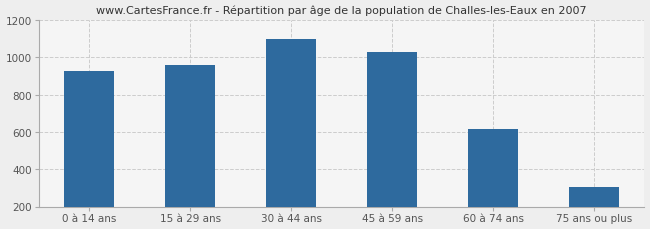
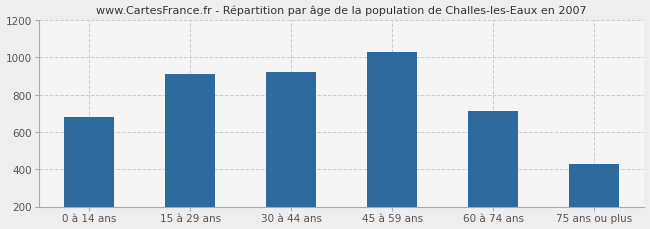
0 à 14 ans: 920 -> 680
15 à 29 ans: 960 -> 910
30 à 44 ans: 1100 -> 920
60 à 74 ans: 620 -> 710
75 ans ou plus: 300 -> 430
